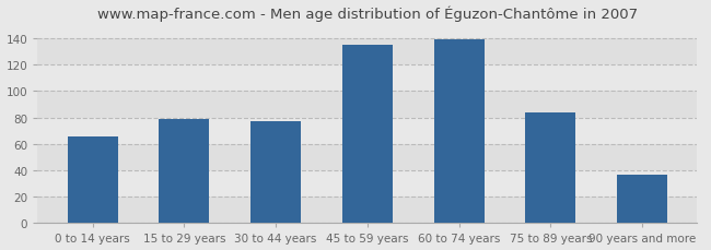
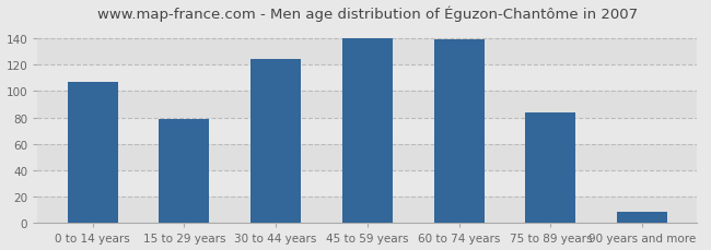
0 to 14 years: 66 -> 107
30 to 44 years: 77 -> 124
45 to 59 years: 135 -> 140
90 years and more: 37 -> 9
